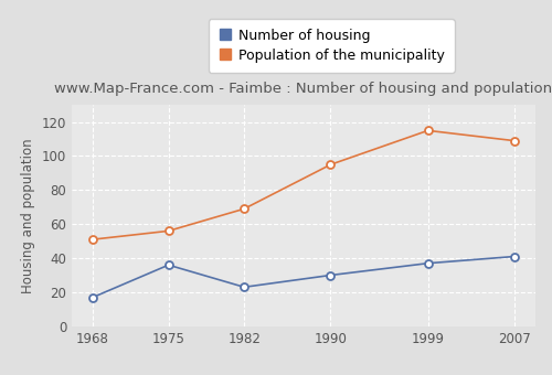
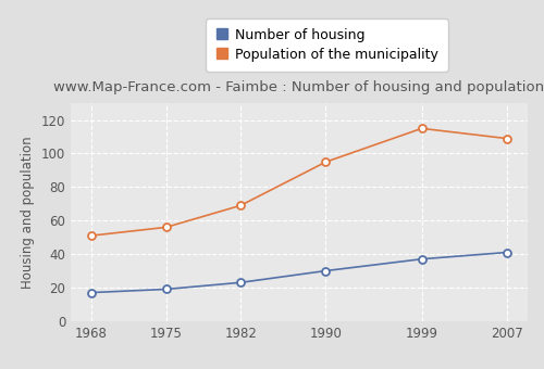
Number of housing/1975: 36 -> 19
